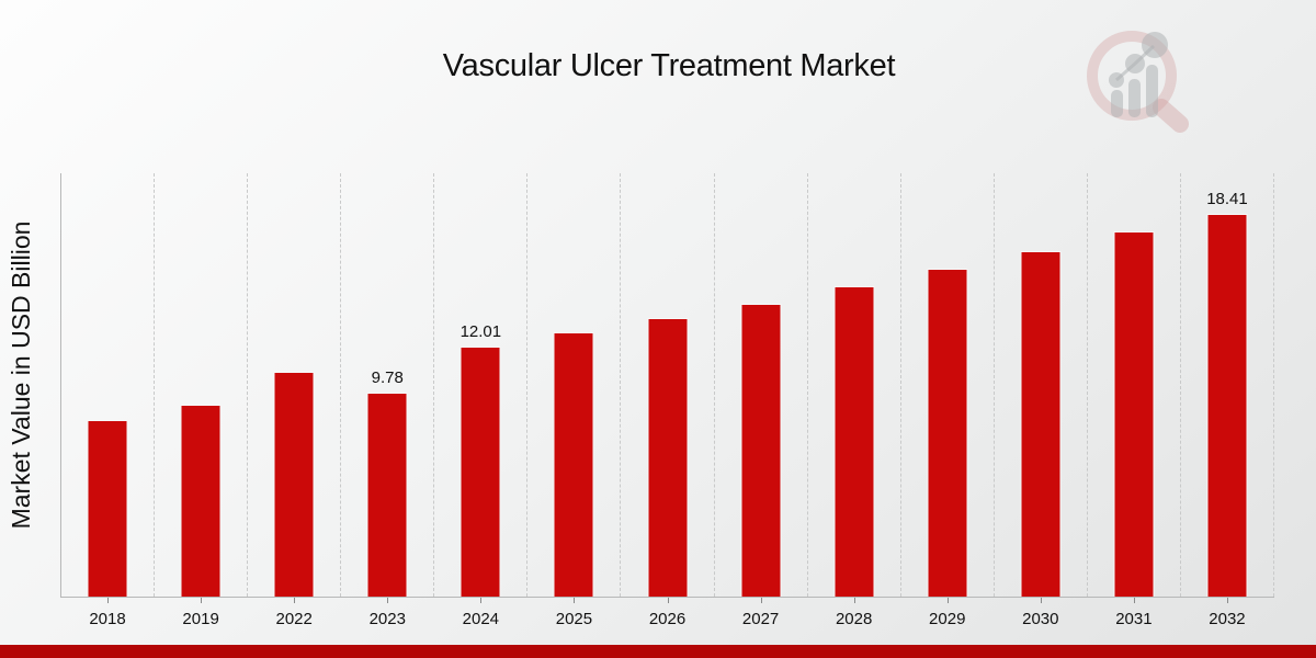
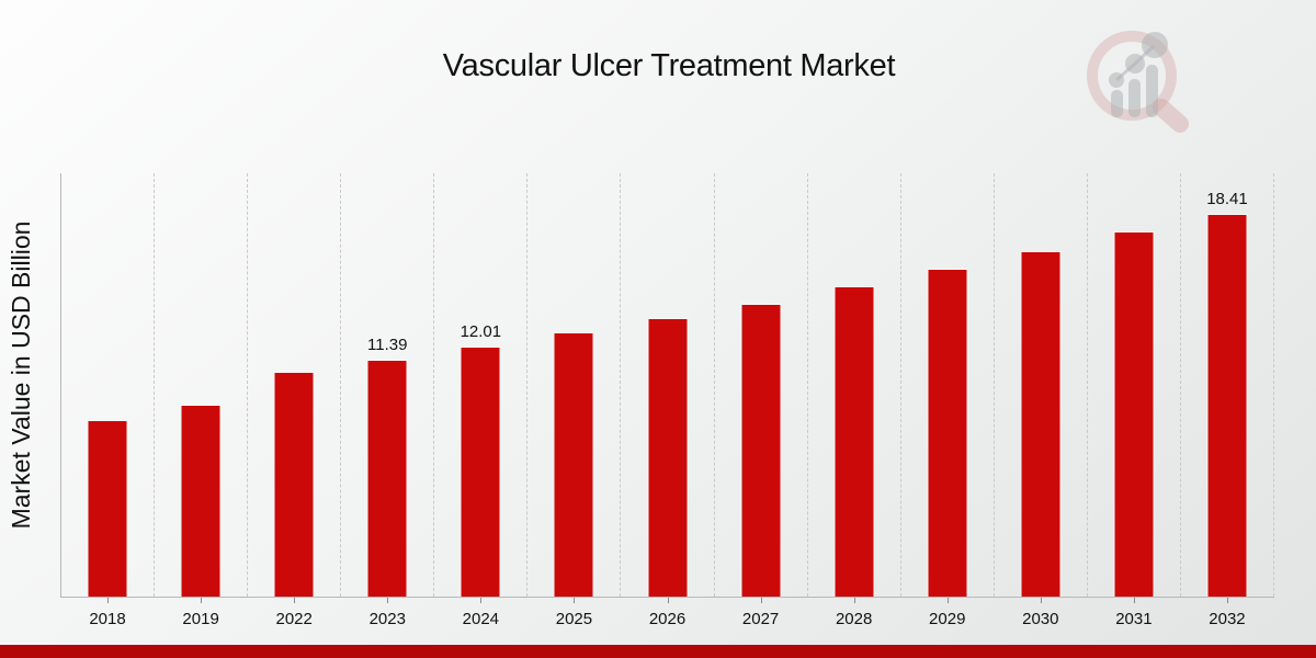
2023: 9.78 -> 11.39
